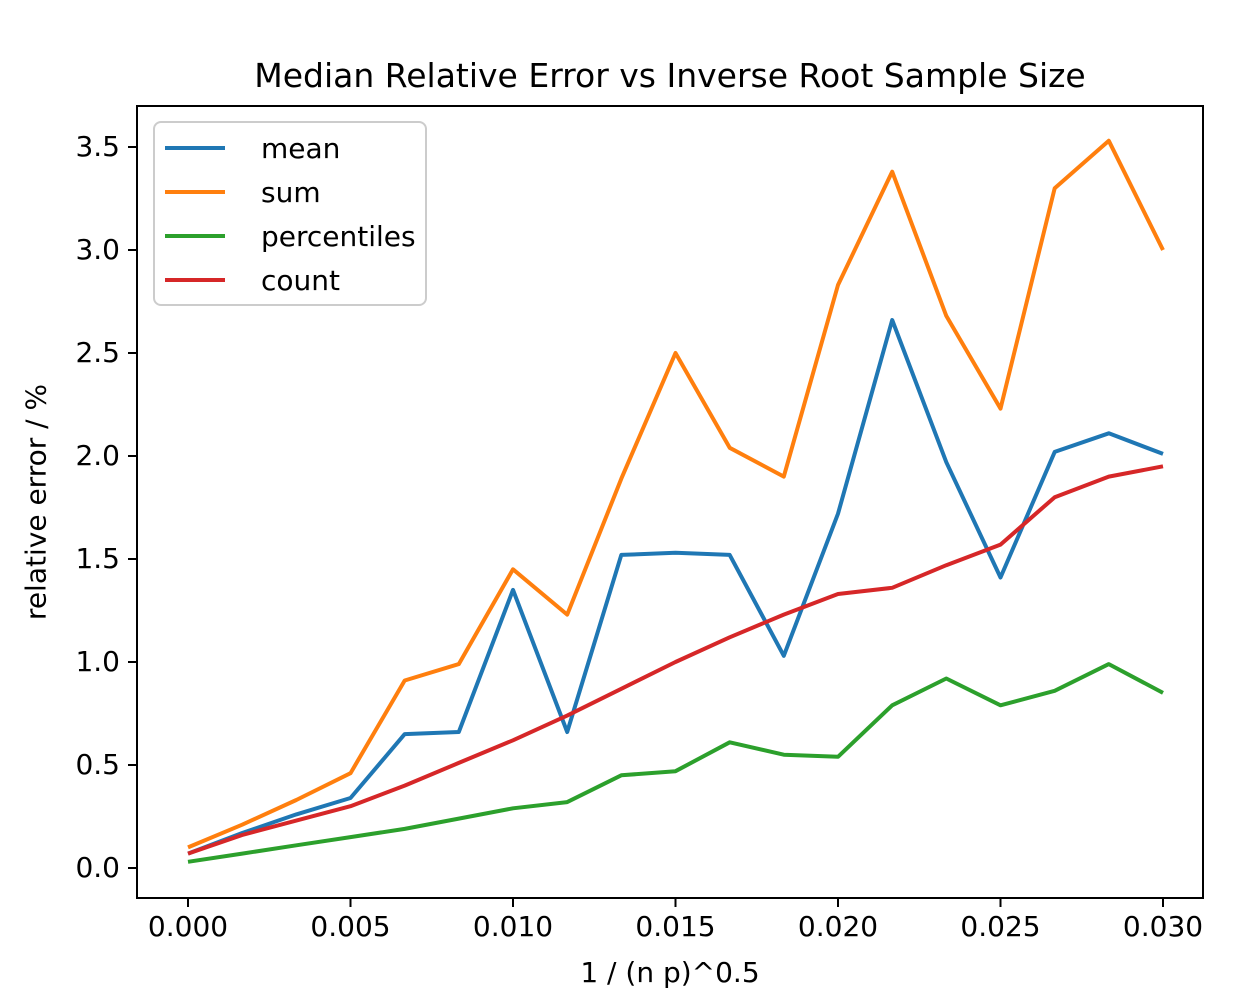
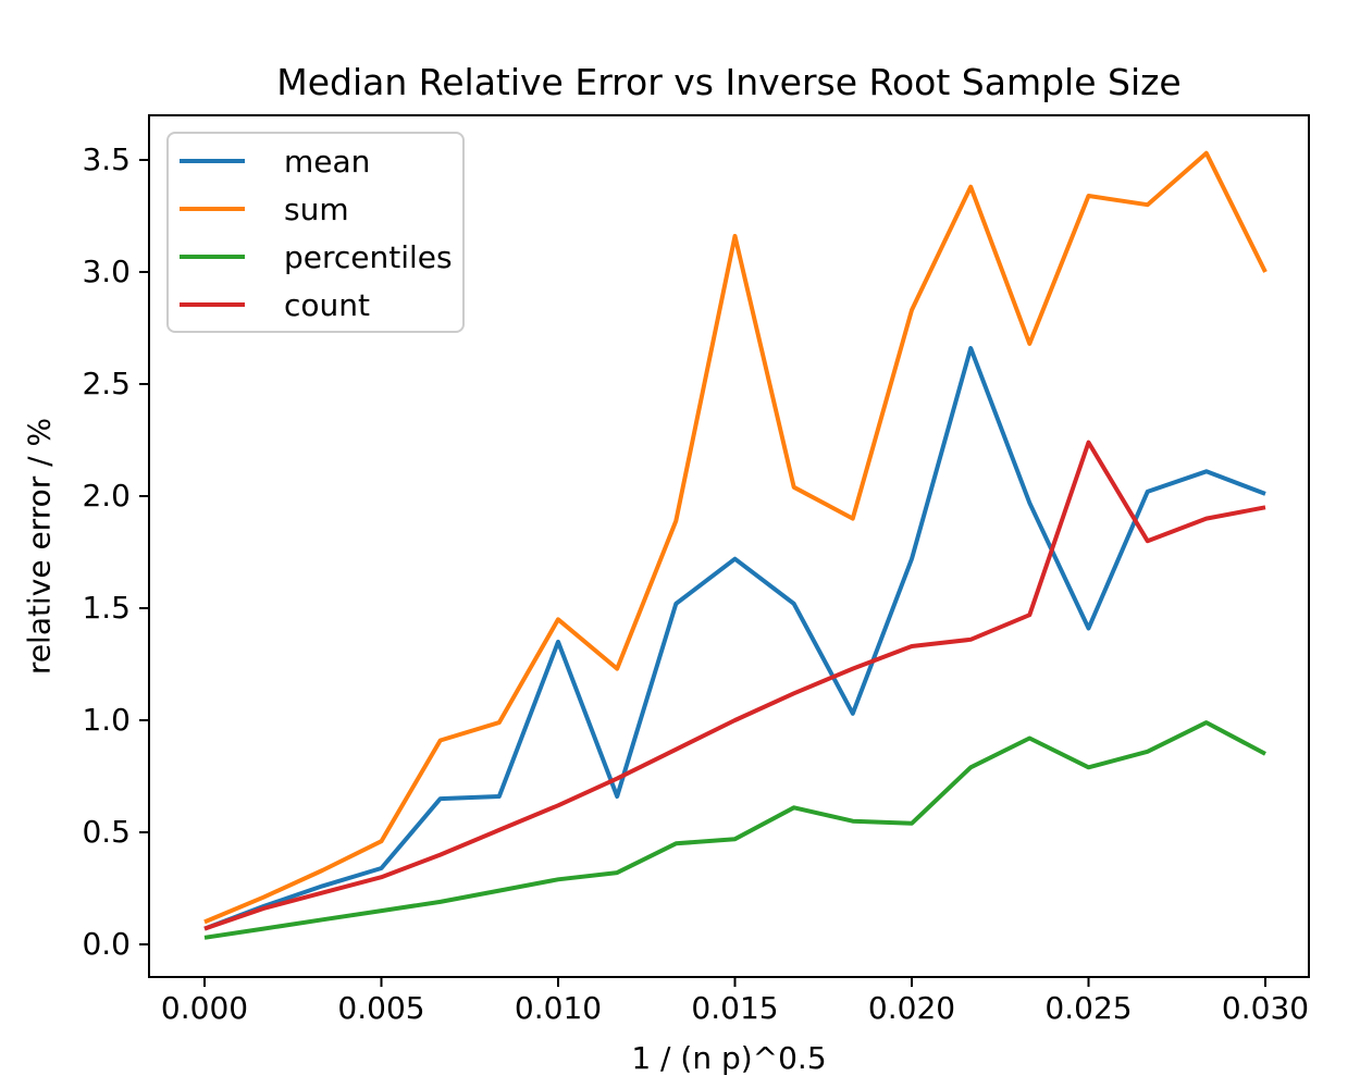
mean/0.015: 1.53 -> 1.72
sum/0.015: 2.50 -> 3.16
sum/0.025: 2.23 -> 3.34
count/0.025: 1.57 -> 2.24
